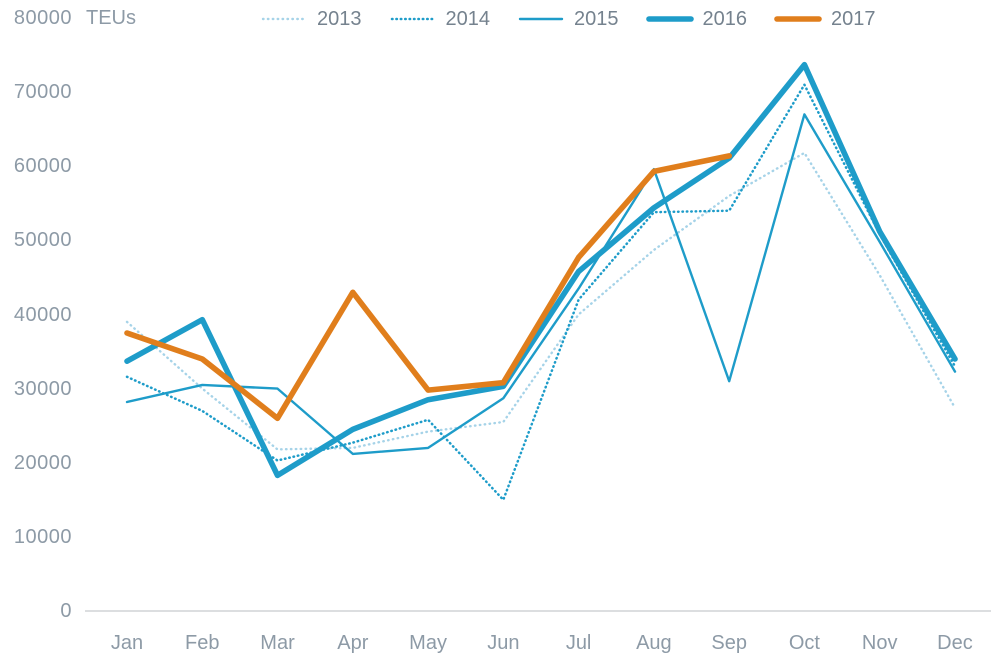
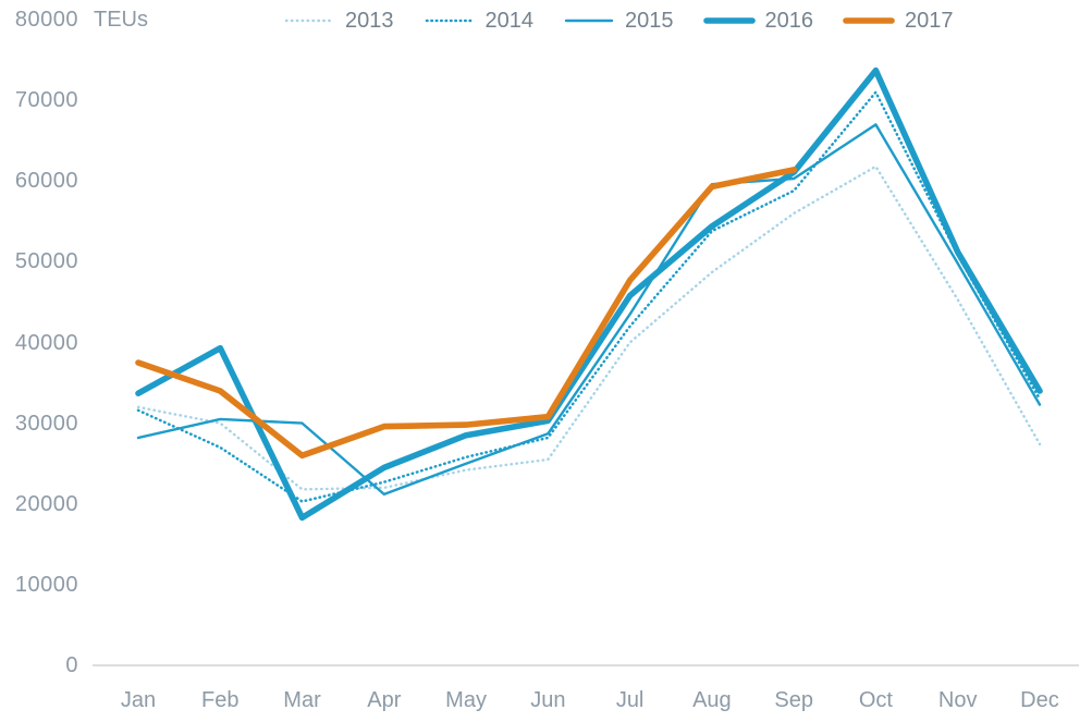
2013/Jan: 39000 -> 32000
2017/Apr: 43000 -> 30000
2015/May: 22000 -> 25000
2014/Jun: 15000 -> 28000
2014/Sep: 54000 -> 59000
2015/Sep: 31000 -> 60000
